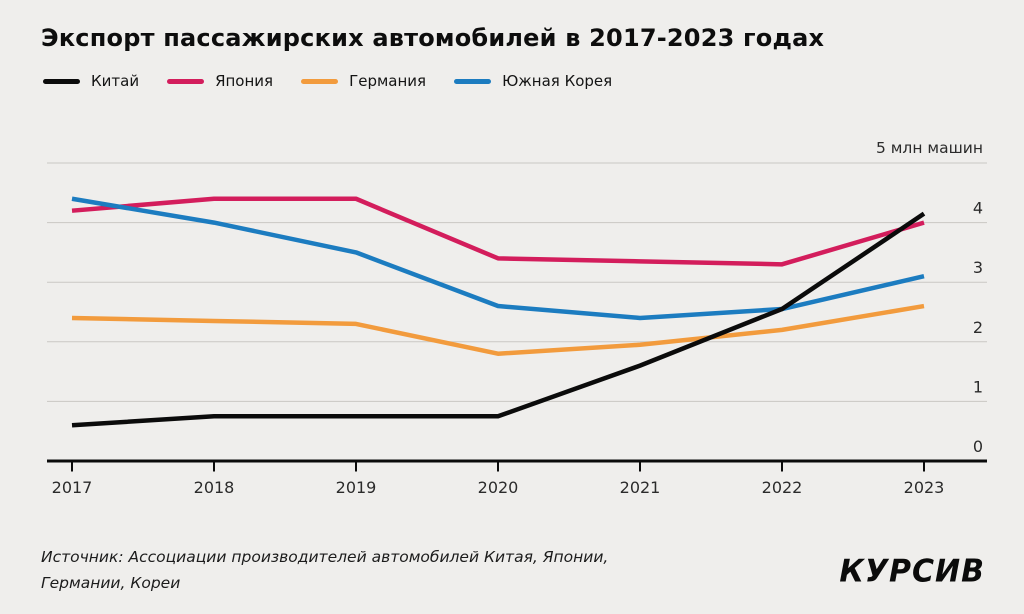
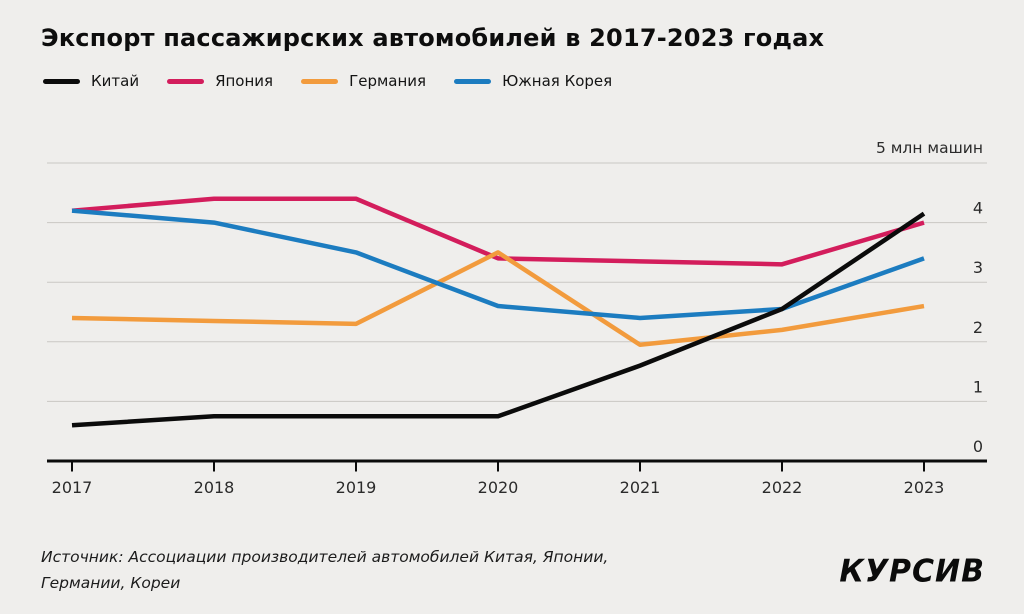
Южная Корея/2017: 4.4 -> 4.2
Германия/2020: 1.8 -> 3.5
Южная Корея/2023: 3.1 -> 3.4
